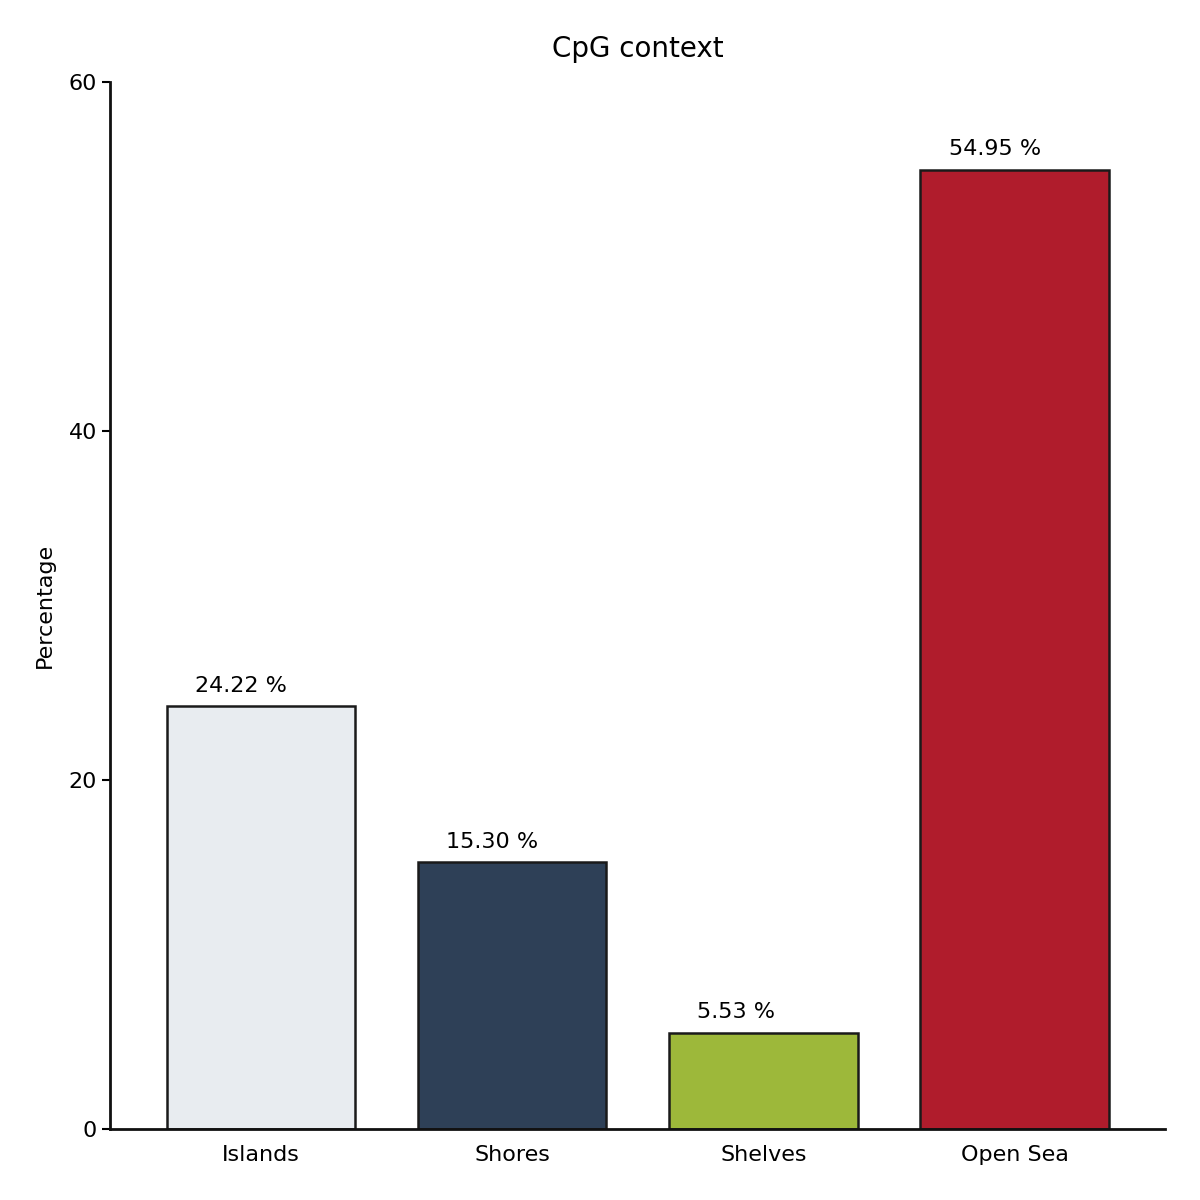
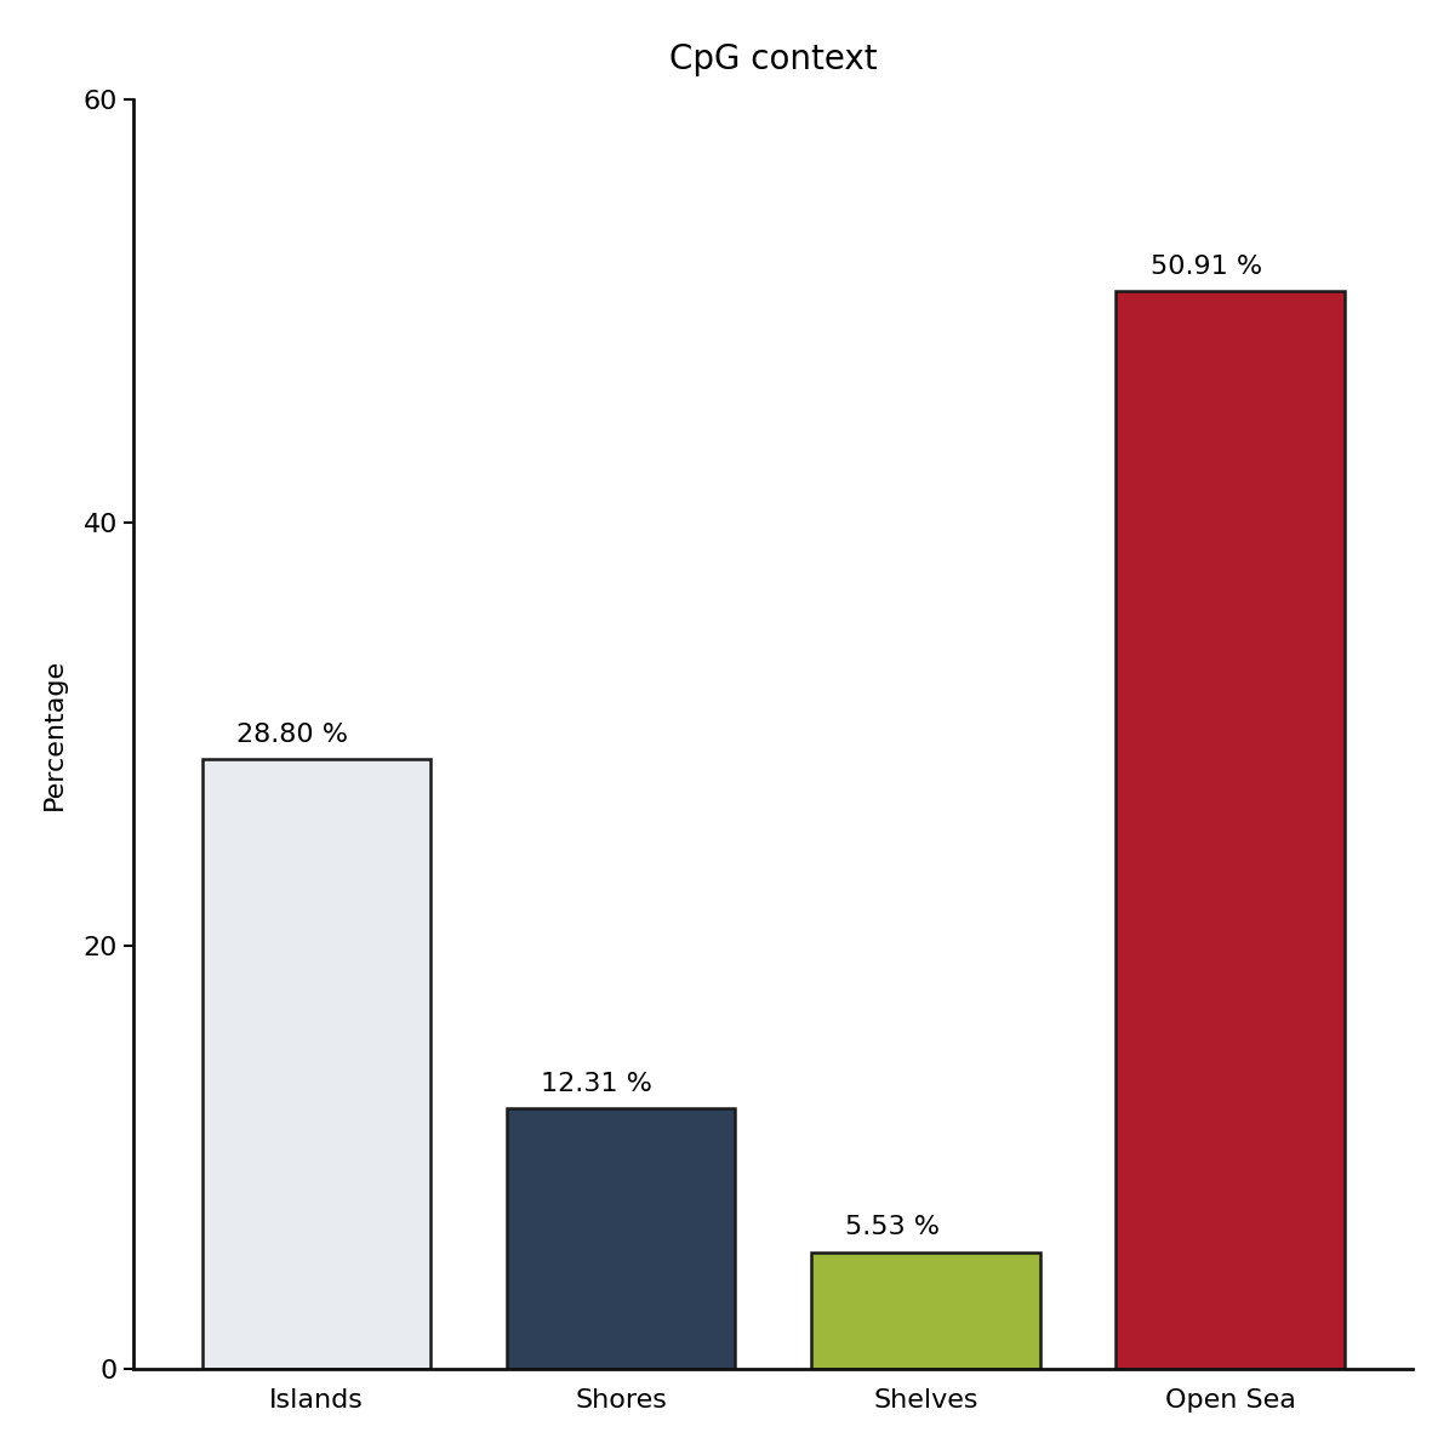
Islands: 24.22 -> 28.80
Shores: 15.30 -> 12.31
Open Sea: 54.95 -> 50.91
